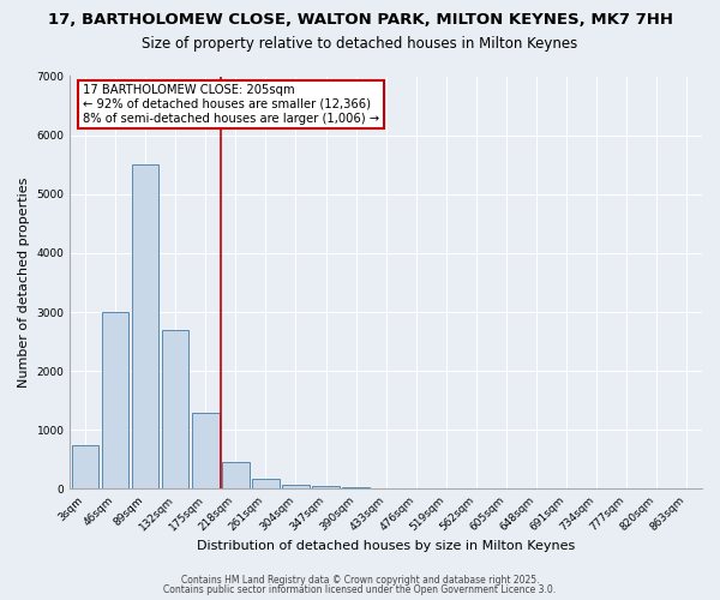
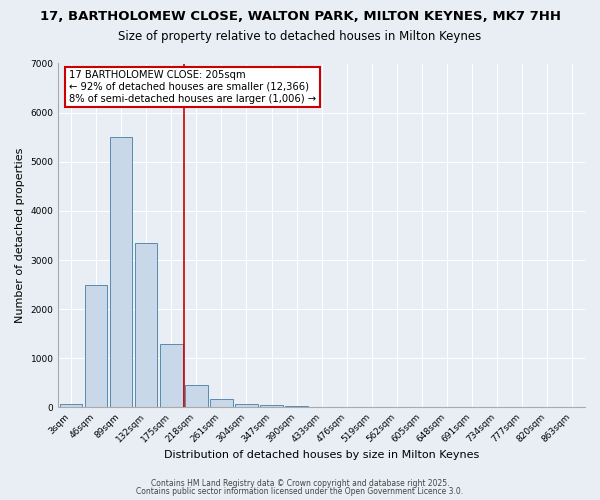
3sqm: 750 -> 80
46sqm: 3000 -> 2500
132sqm: 2700 -> 3350
